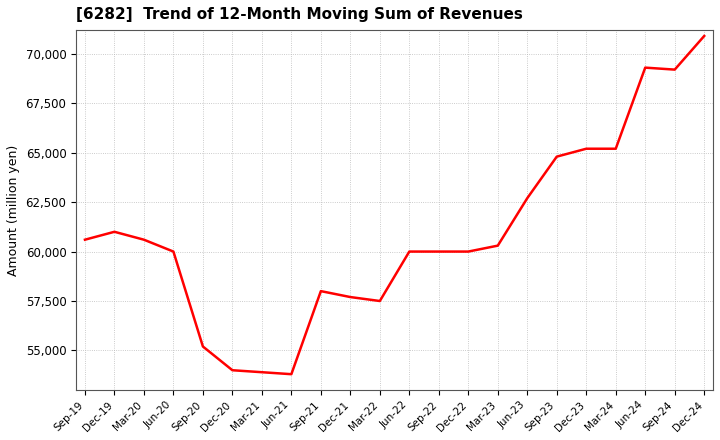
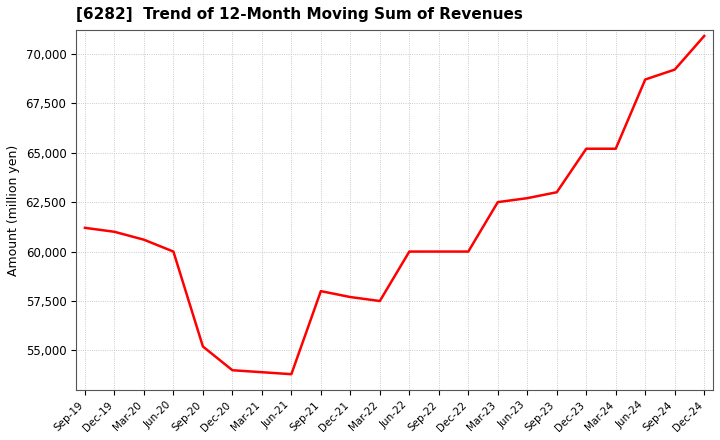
Sep-19: 60,600 -> 61,200
Mar-23: 60,300 -> 62,500
Sep-23: 64,800 -> 63,000
Jun-24: 69,300 -> 68,700
